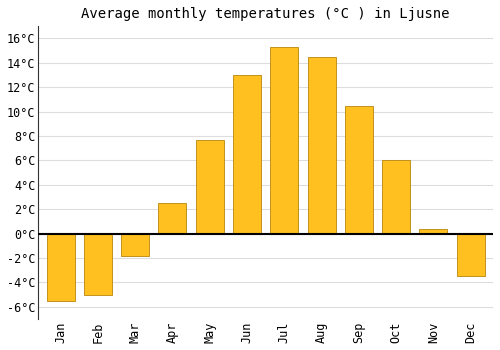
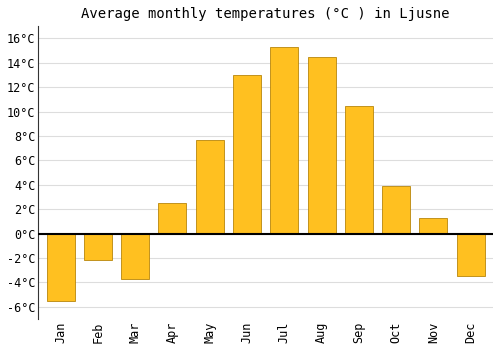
Feb: -5.0°C -> -2.2°C
Mar: -1.8°C -> -3.7°C
Oct: 6.0°C -> 3.9°C
Nov: 0.4°C -> 1.3°C
